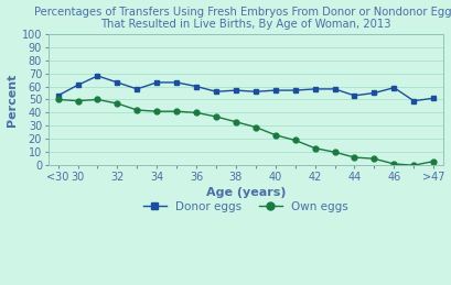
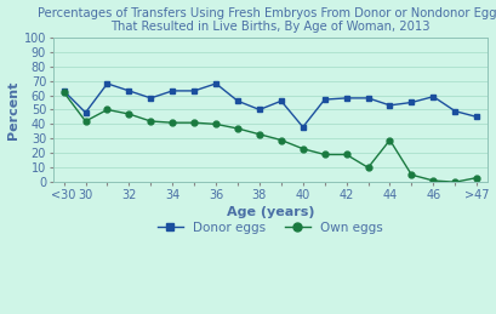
Donor eggs/<30: 53 -> 63
Own eggs/<30: 50 -> 62
Donor eggs/30: 61 -> 48
Own eggs/30: 49 -> 42
Donor eggs/36: 60 -> 68
Donor eggs/38: 57 -> 50
Donor eggs/40: 57 -> 38
Own eggs/42: 13 -> 19
Own eggs/44: 6 -> 29
Donor eggs/>47: 51 -> 45
